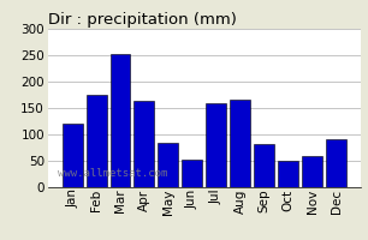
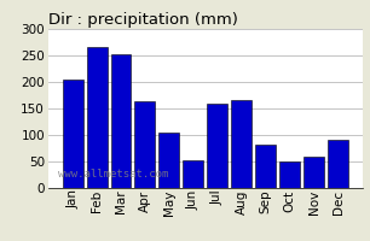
Jan: 120 -> 205
Feb: 175 -> 265
May: 85 -> 105
